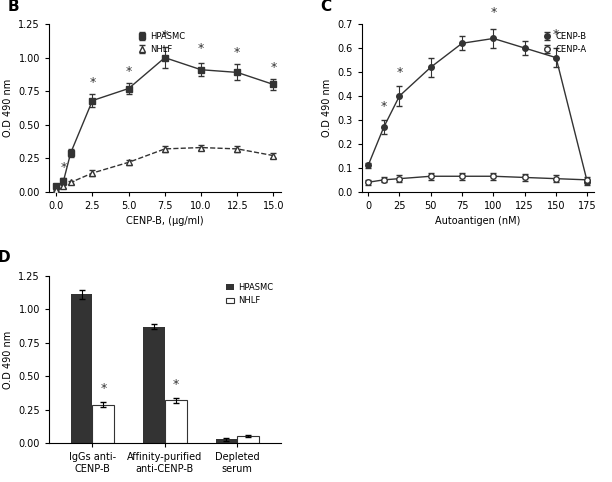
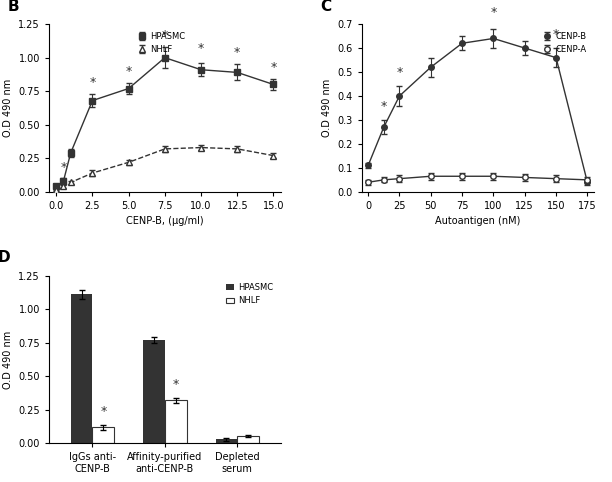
NHLF/IgGs anti- CENP-B: 0.29 -> 0.12
HPASMC/Affinity-purified anti-CENP-B: 0.87 -> 0.77
